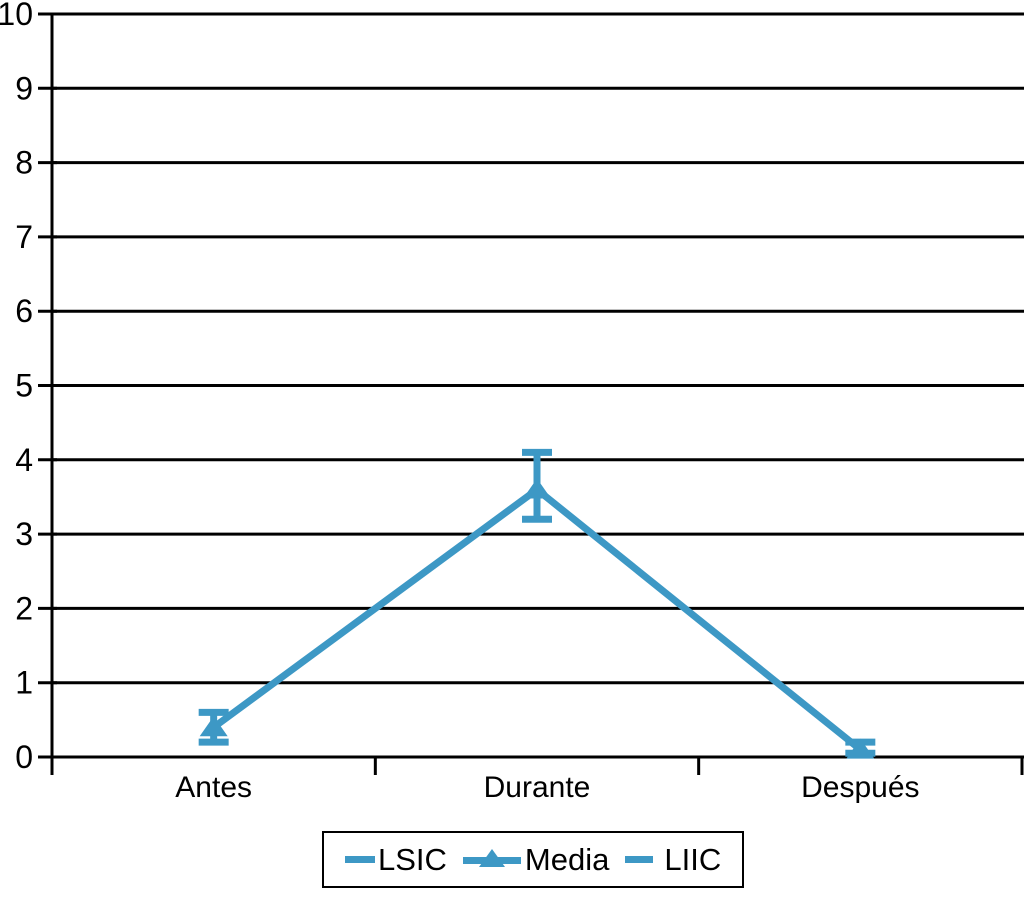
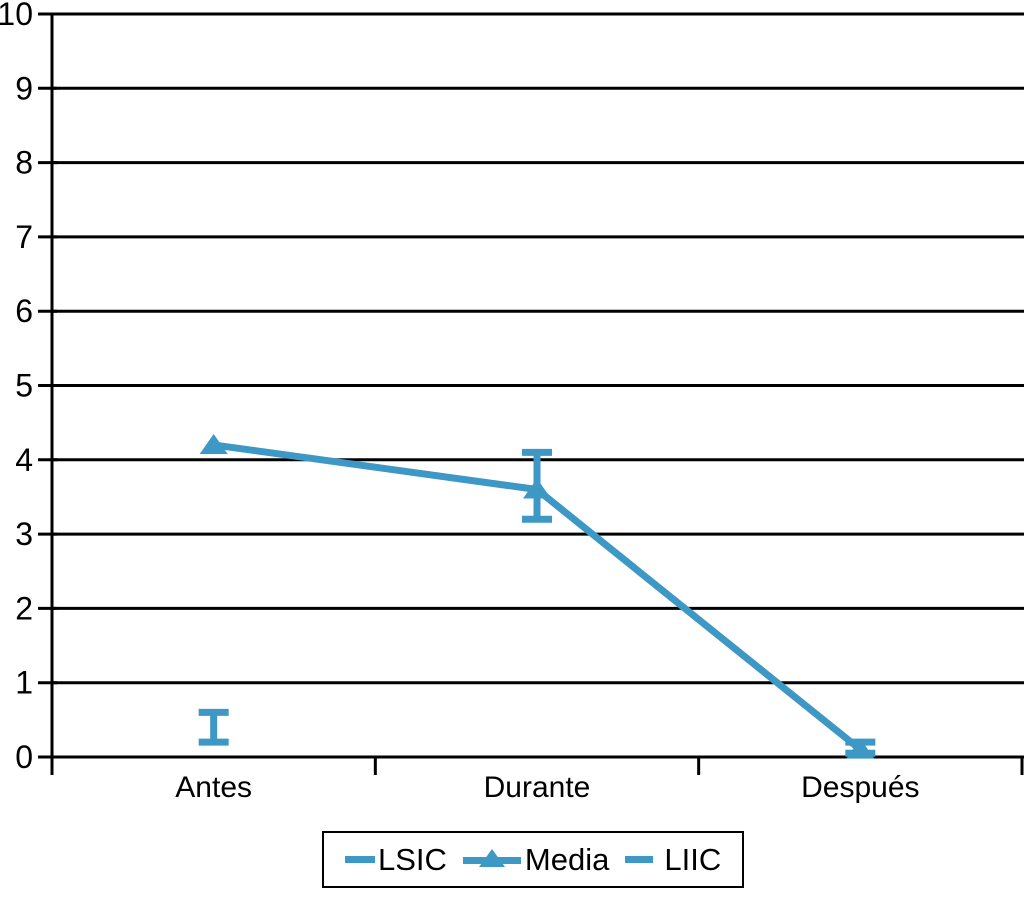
Media/Antes: 0.4 -> 4.2
